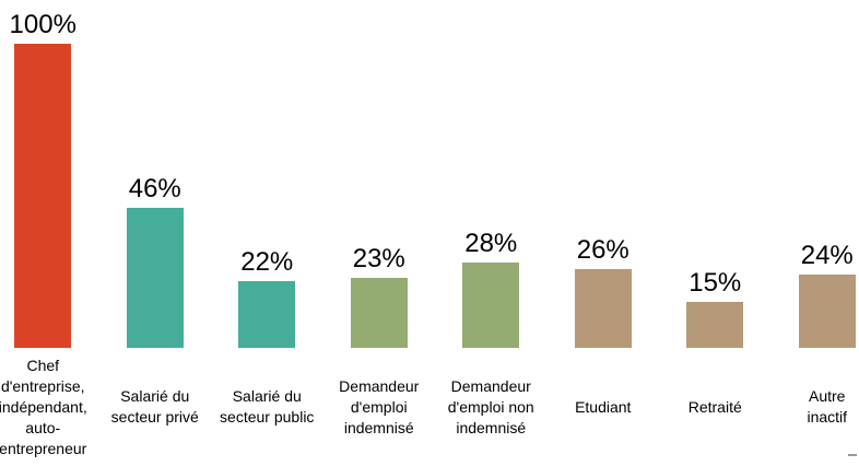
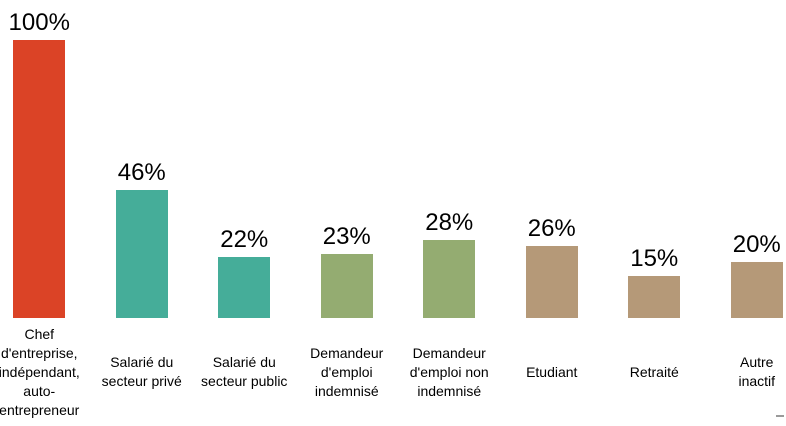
Autre inactif: 24% -> 20%
